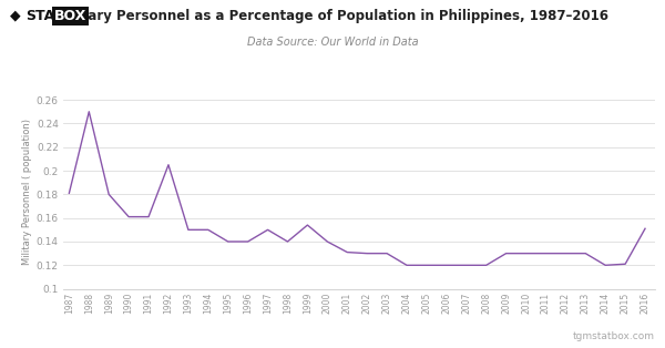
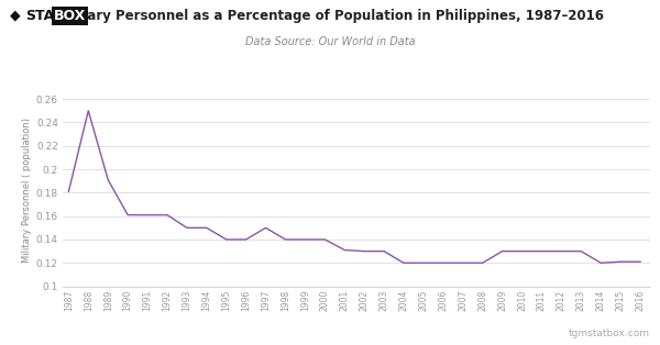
1989: 0.180 -> 0.191
1992: 0.205 -> 0.161
1999: 0.154 -> 0.140
2016: 0.151 -> 0.121
